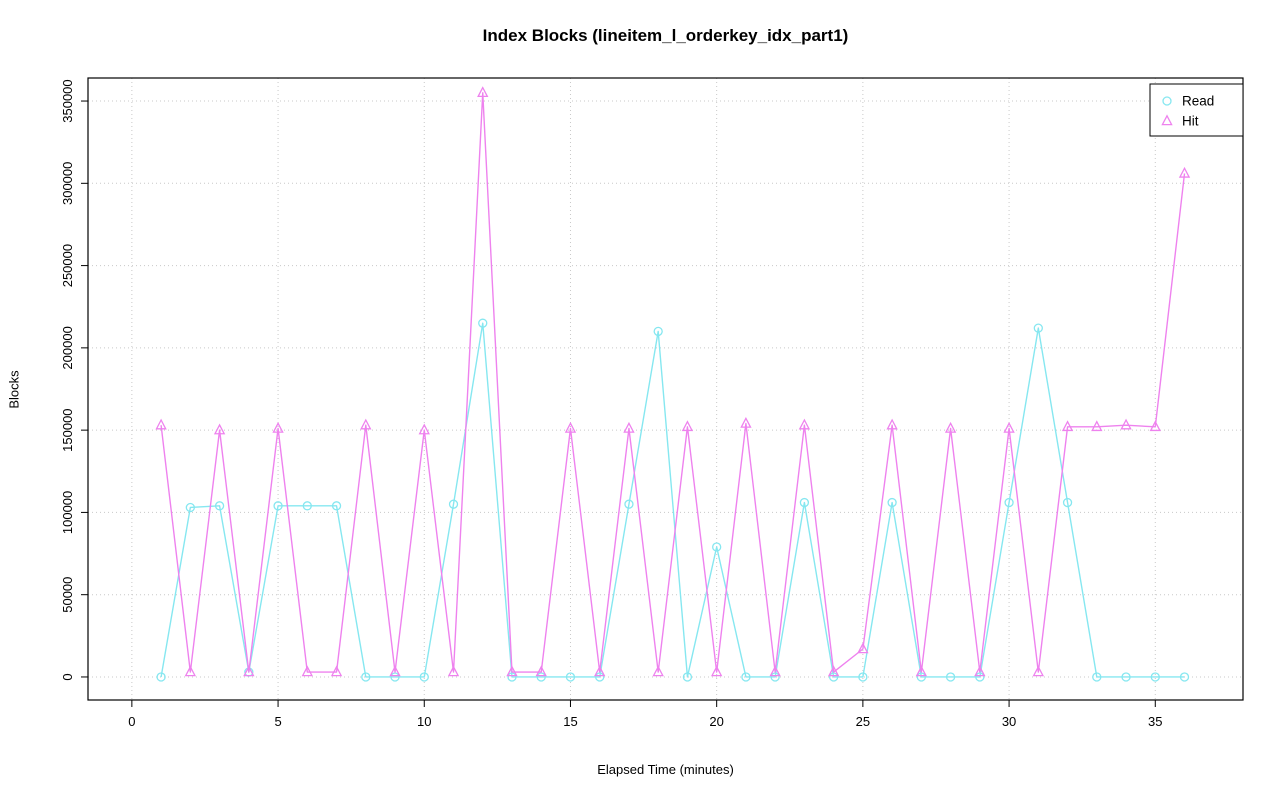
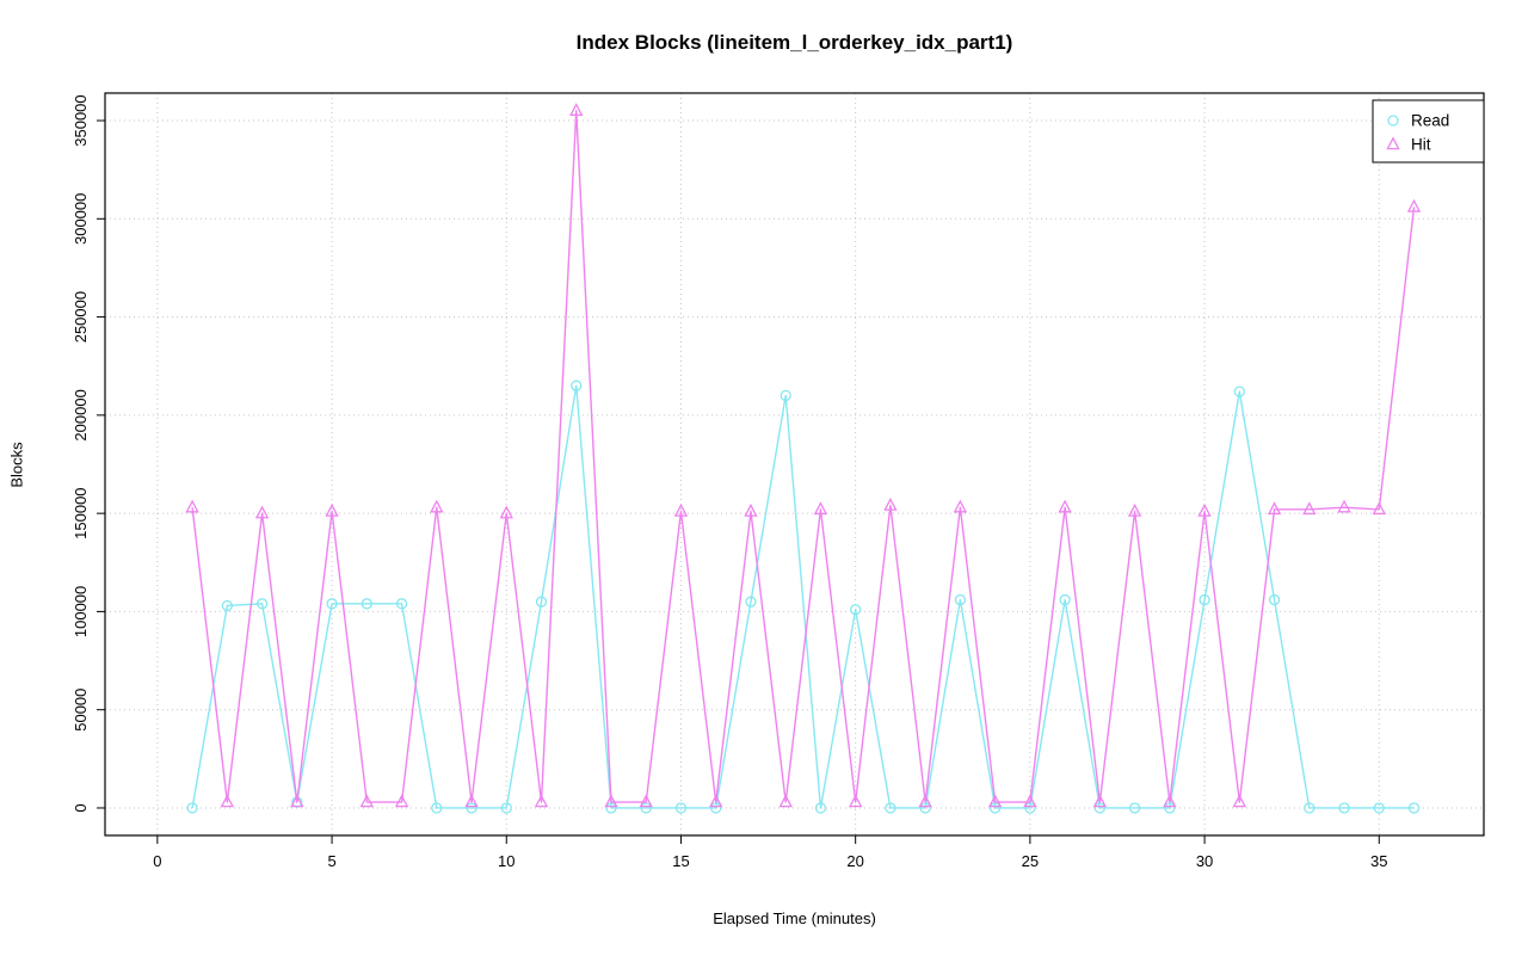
Read/20: 79000 -> 101000
Hit/25: 17000 -> 3000
